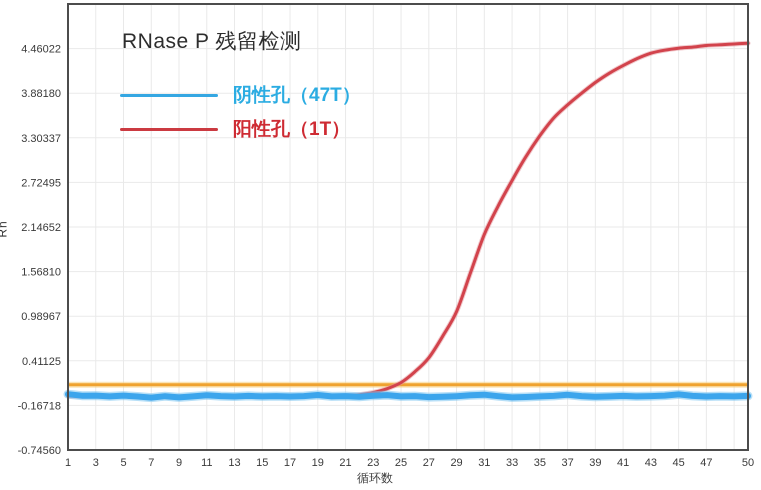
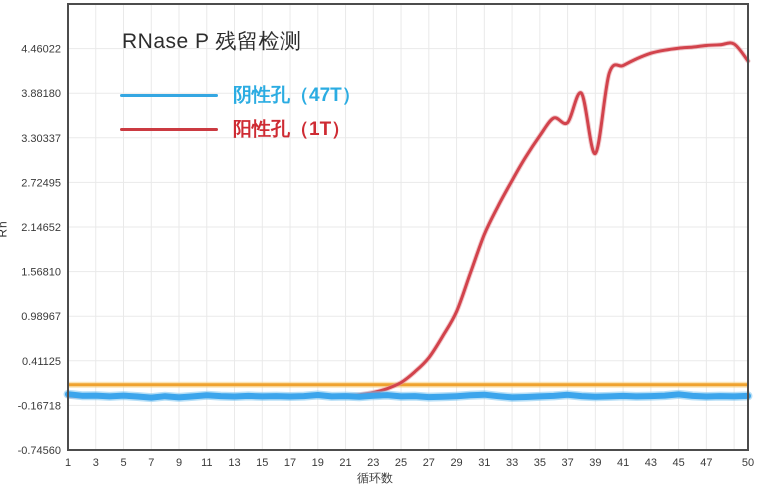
阳性孔（1T）/37: 3.7 -> 3.5
阳性孔（1T）/39: 4.0 -> 3.1
阳性孔（1T）/50: 4.5 -> 4.3
